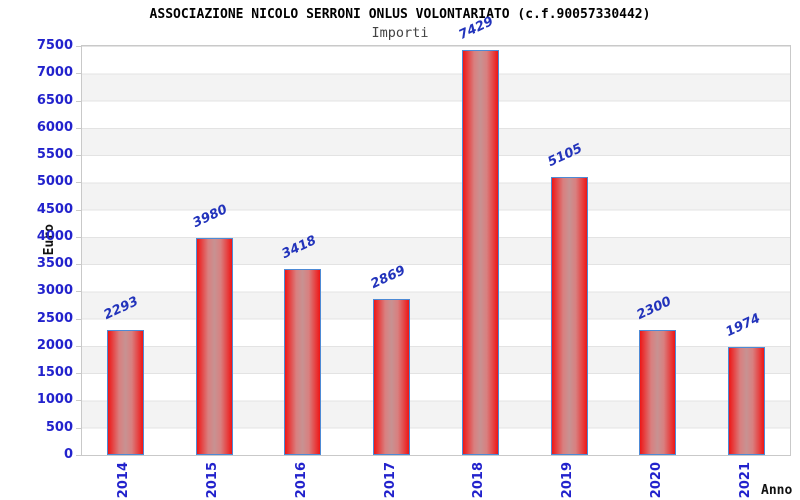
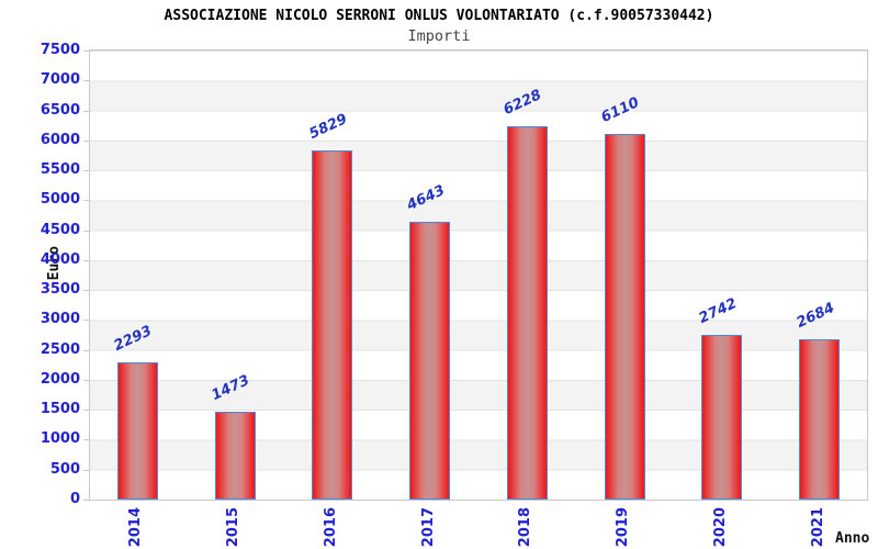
2015: 3980 -> 1473
2016: 3418 -> 5829
2017: 2869 -> 4643
2018: 7429 -> 6228
2019: 5105 -> 6110
2020: 2300 -> 2742
2021: 1974 -> 2684
